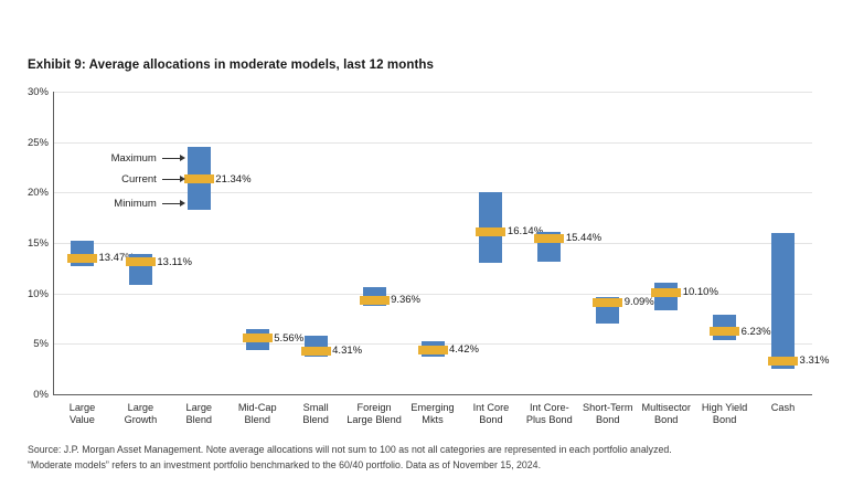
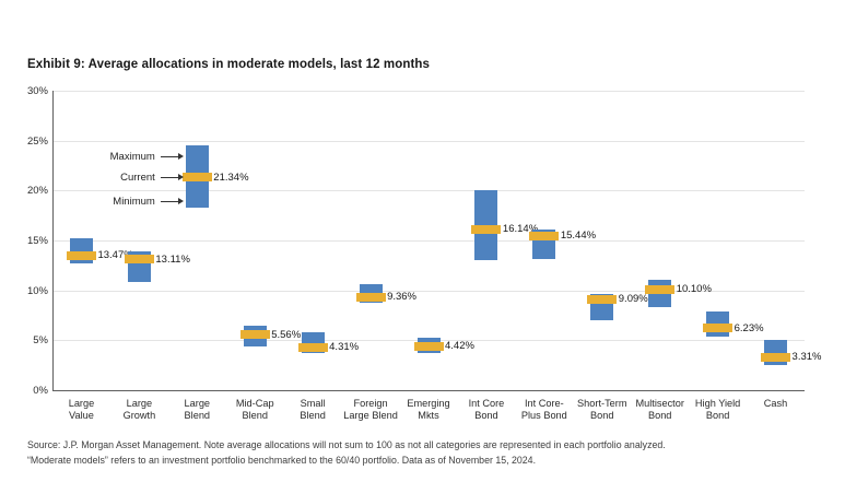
Maximum/Cash: 16% -> 5%
